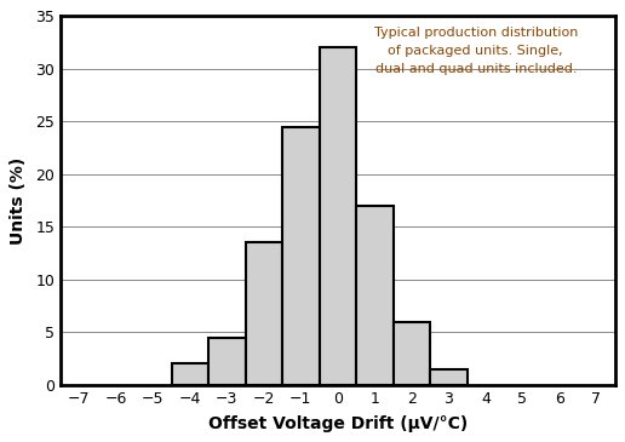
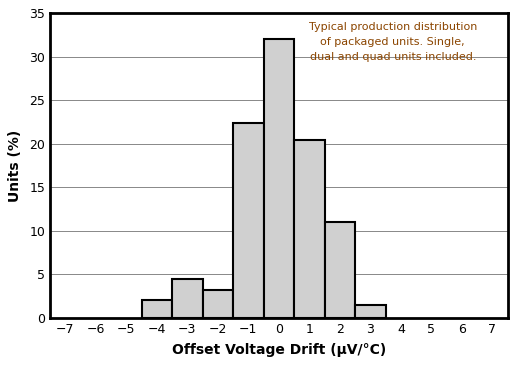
−2: 13.5 -> 3.2
−1: 24.5 -> 22.4
1: 17.0 -> 20.4
2: 6.0 -> 11.0
